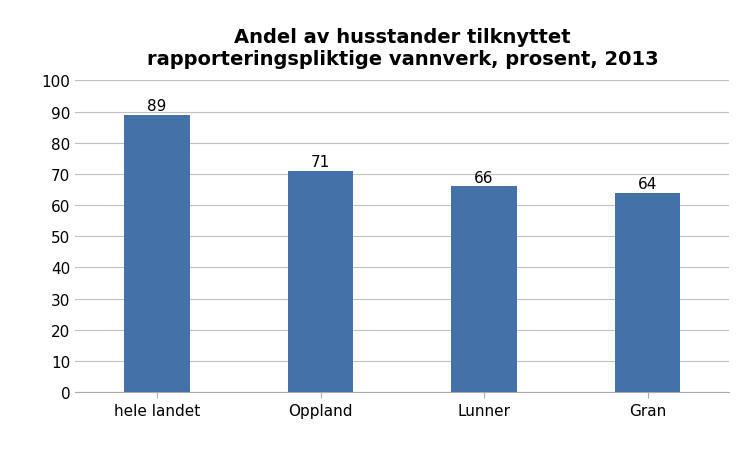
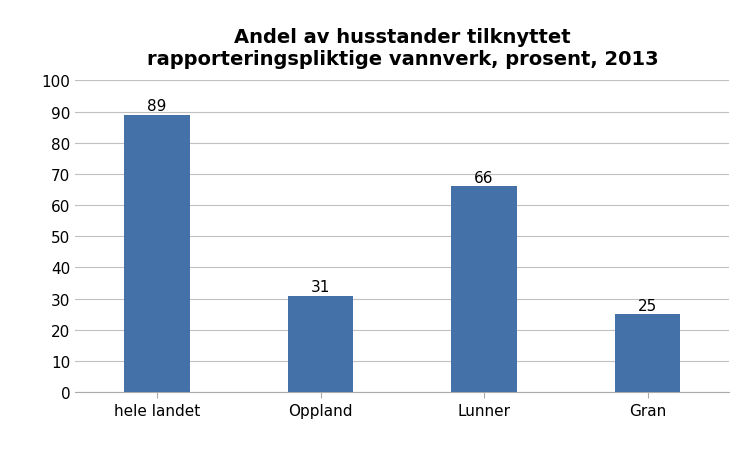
Oppland: 71 -> 31
Gran: 64 -> 25
